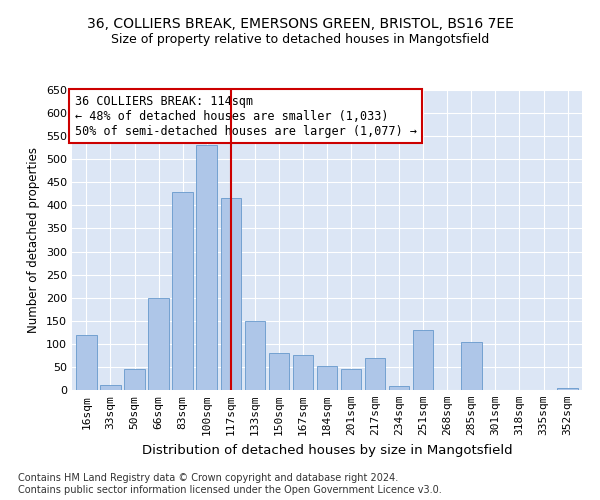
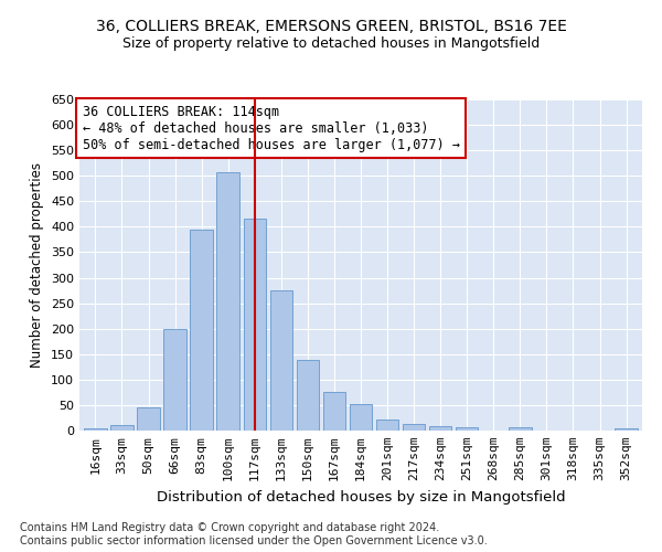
16sqm: 120 -> 5
83sqm: 430 -> 395
100sqm: 530 -> 507
133sqm: 150 -> 275
150sqm: 80 -> 138
201sqm: 45 -> 22
217sqm: 70 -> 13
251sqm: 130 -> 7
285sqm: 105 -> 6
